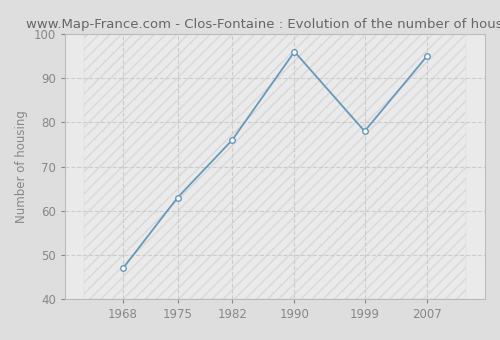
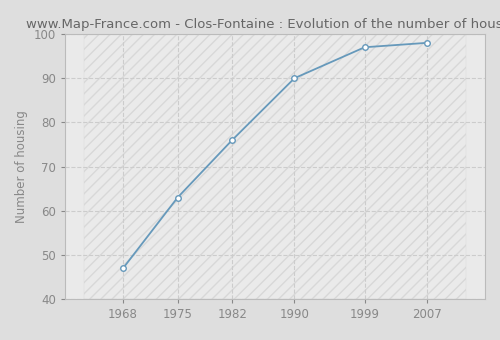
1990: 96 -> 90
1999: 78 -> 97
2007: 95 -> 98
